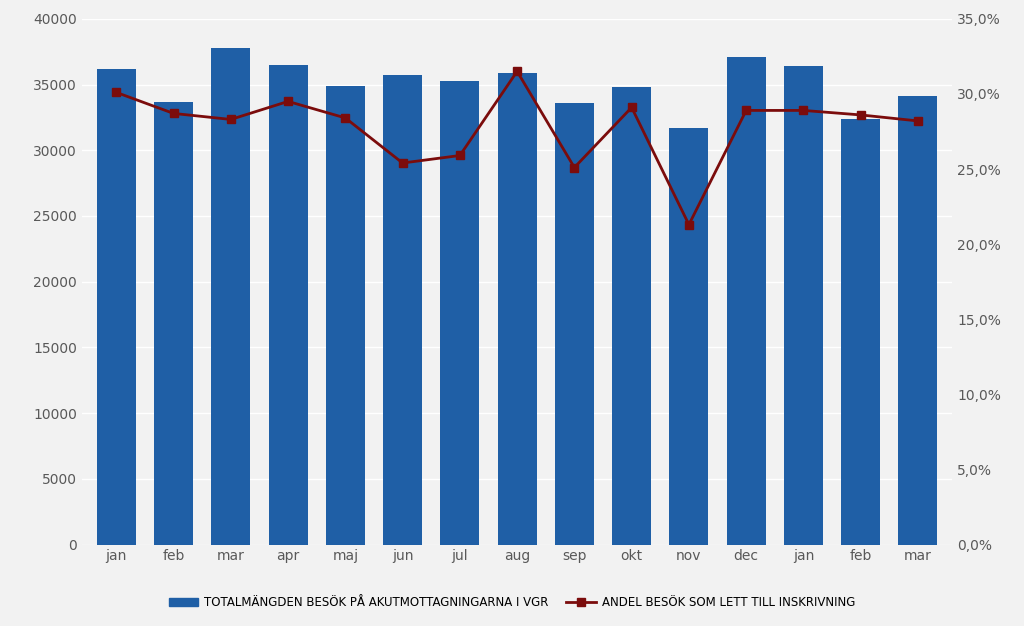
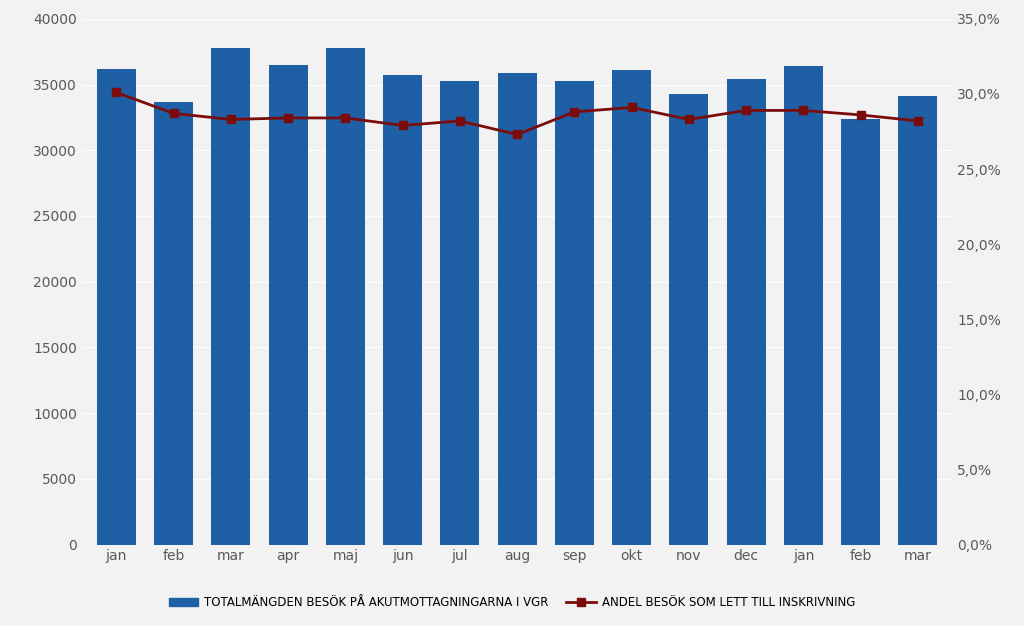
ANDEL BESÖK SOM LETT TILL INSKRIVNING/apr: 29,5% -> 28,4%
TOTALMÄNGDEN BESÖK PÅ AKUTMOTTAGNINGARNA I VGR/maj: 34900 -> 37800
ANDEL BESÖK SOM LETT TILL INSKRIVNING/jun: 25,4% -> 27,9%
ANDEL BESÖK SOM LETT TILL INSKRIVNING/jul: 25,9% -> 28,2%
ANDEL BESÖK SOM LETT TILL INSKRIVNING/aug: 31,5% -> 27,3%
TOTALMÄNGDEN BESÖK PÅ AKUTMOTTAGNINGARNA I VGR/sep: 33600 -> 35300
ANDEL BESÖK SOM LETT TILL INSKRIVNING/sep: 25,1% -> 28,8%
TOTALMÄNGDEN BESÖK PÅ AKUTMOTTAGNINGARNA I VGR/okt: 34800 -> 36100
TOTALMÄNGDEN BESÖK PÅ AKUTMOTTAGNINGARNA I VGR/nov: 31700 -> 34300
ANDEL BESÖK SOM LETT TILL INSKRIVNING/nov: 21,3% -> 28,3%
TOTALMÄNGDEN BESÖK PÅ AKUTMOTTAGNINGARNA I VGR/dec: 37100 -> 35400
